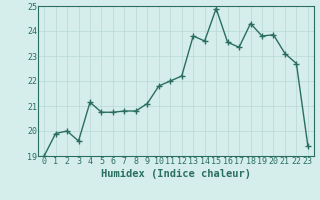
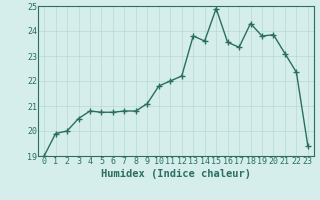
3: 19.60 -> 20.50
4: 21.15 -> 20.80
22: 22.70 -> 22.35
